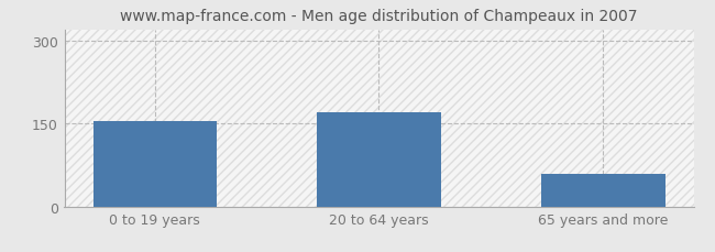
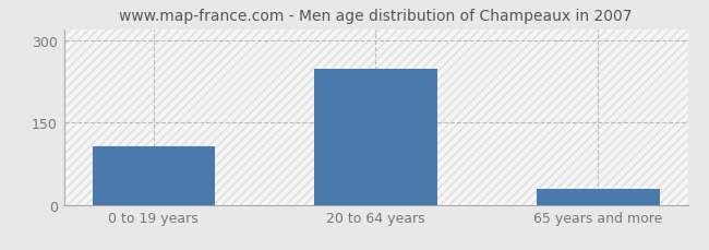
0 to 19 years: 154 -> 107
20 to 64 years: 170 -> 247
65 years and more: 58 -> 30
